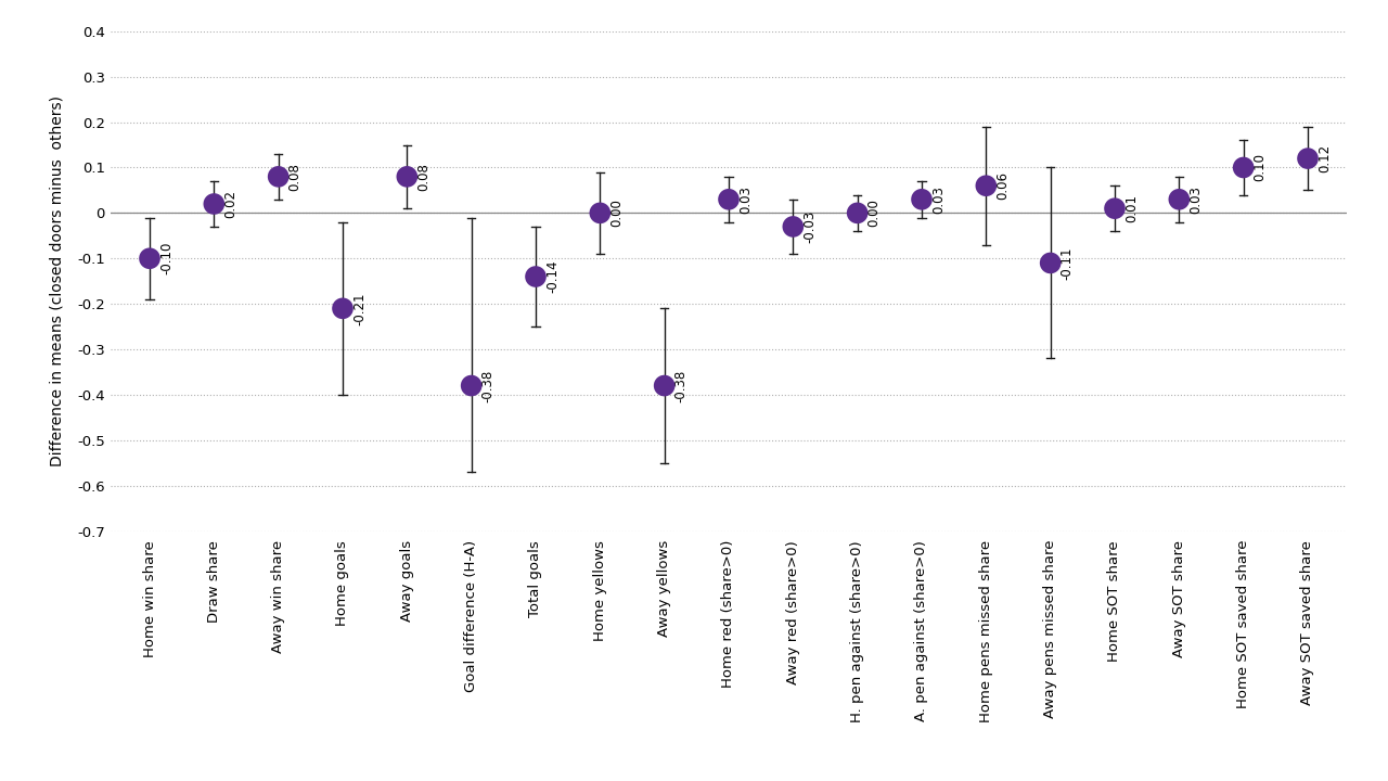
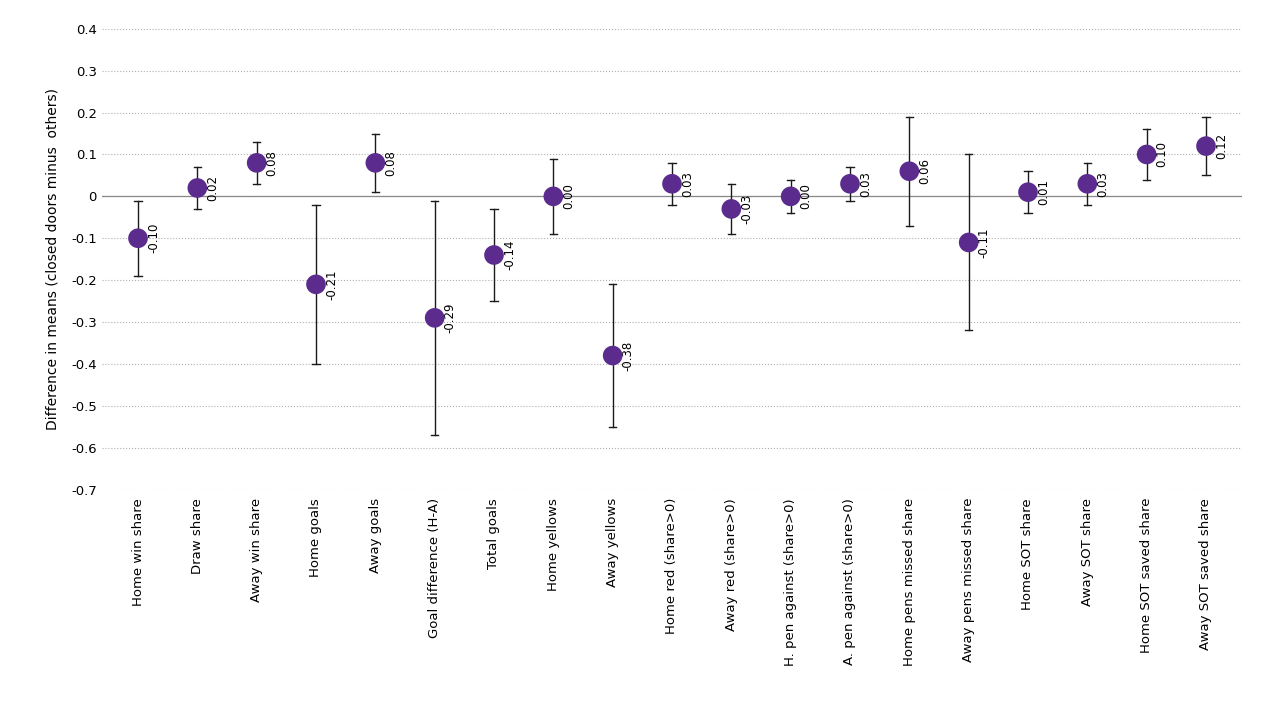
Goal difference (H-A): -0.38 -> -0.29
